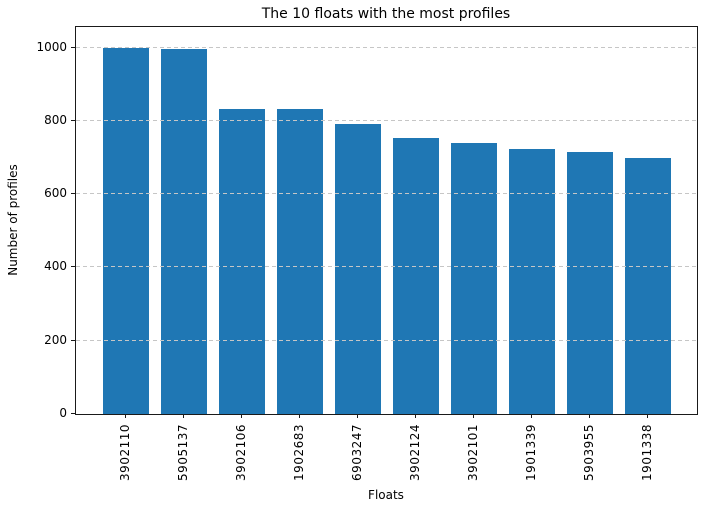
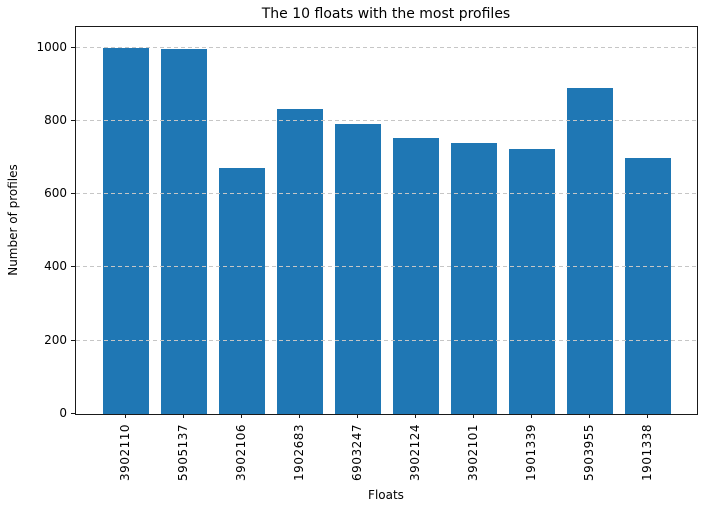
3902106: 830 -> 670
5903955: 720 -> 890
